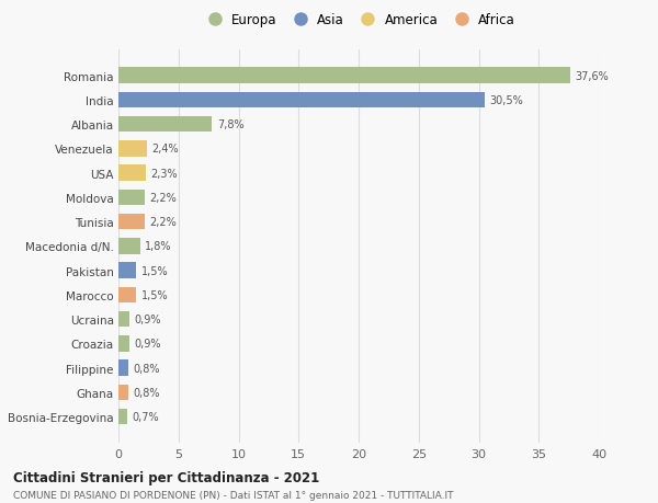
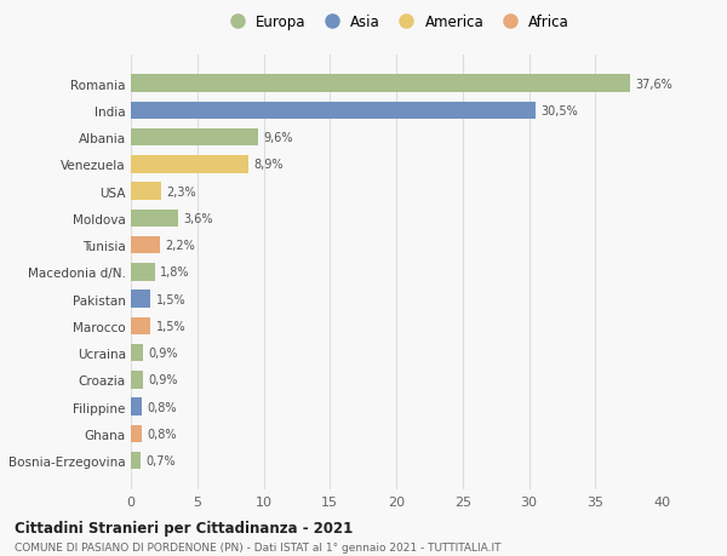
Albania: 7,8% -> 9,6%
Venezuela: 2,4% -> 8,9%
Moldova: 2,2% -> 3,6%
